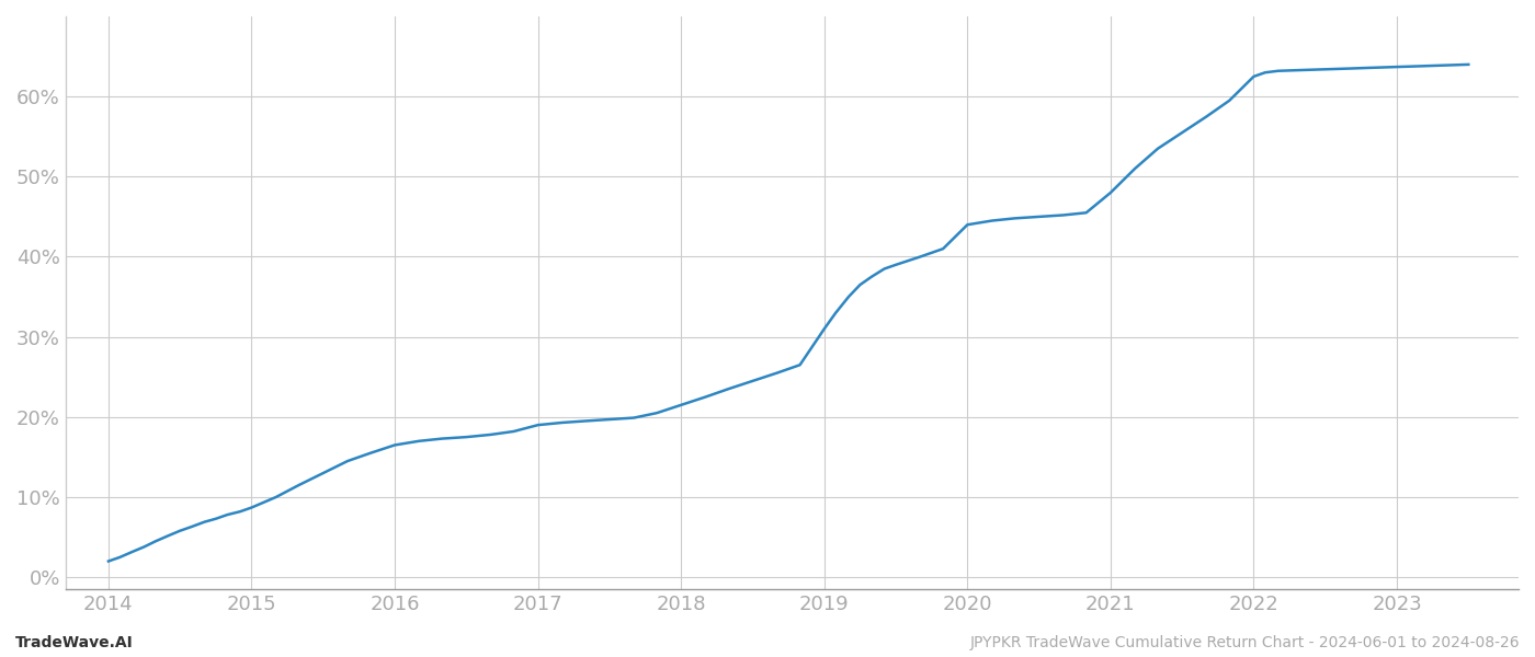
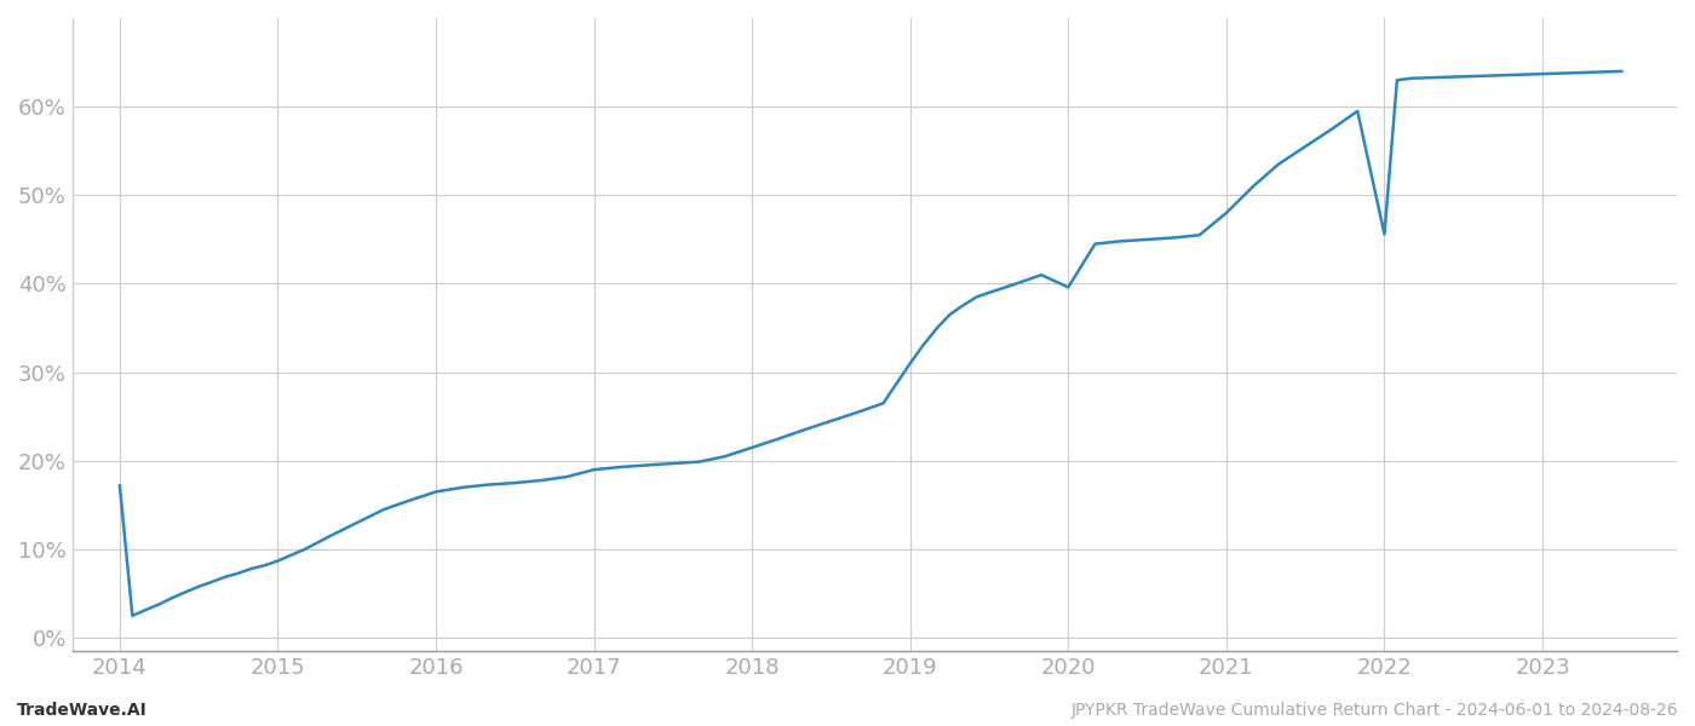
2014: 2.0% -> 17.2%
2020: 44.0% -> 39.6%
2022: 62.5% -> 45.6%
